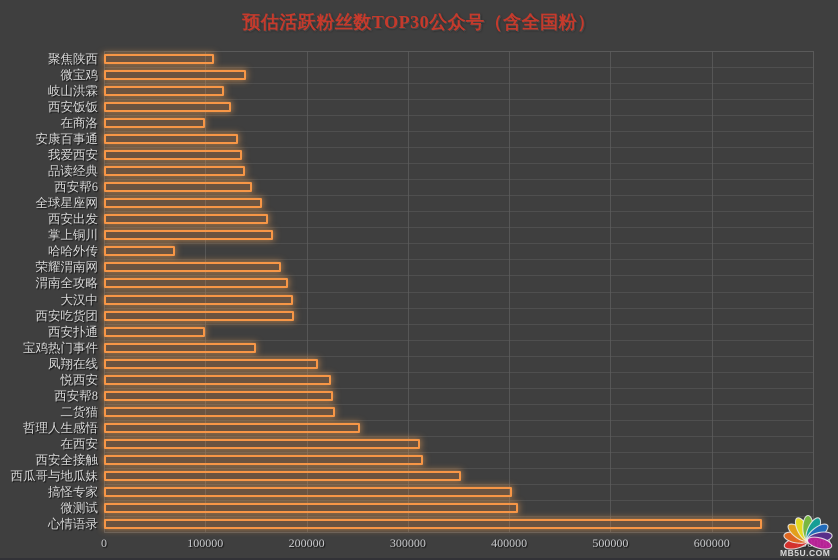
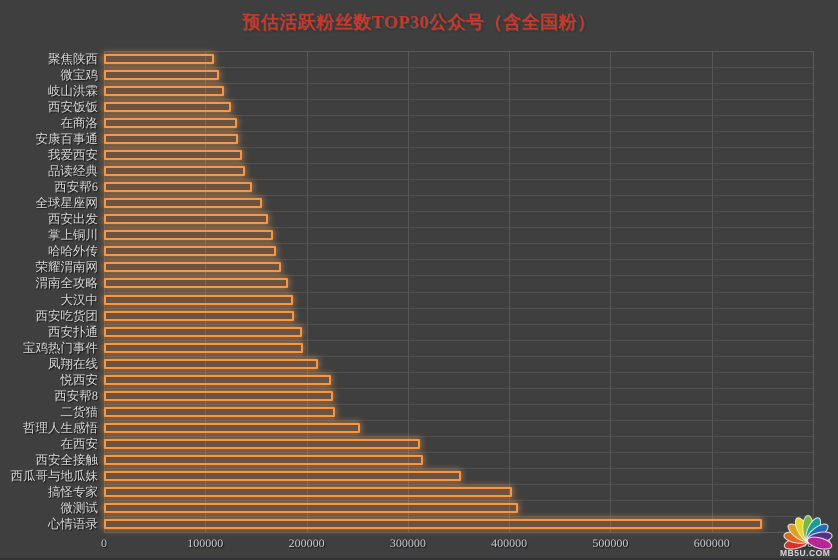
微宝鸡: 140000 -> 110000
在商洛: 100000 -> 130000
哈哈外传: 70000 -> 170000
西安扑通: 100000 -> 200000
宝鸡热门事件: 150000 -> 200000
